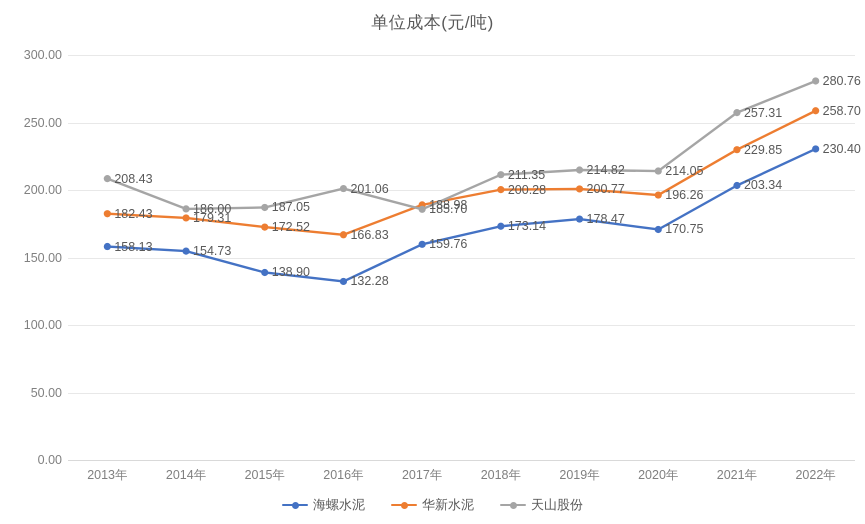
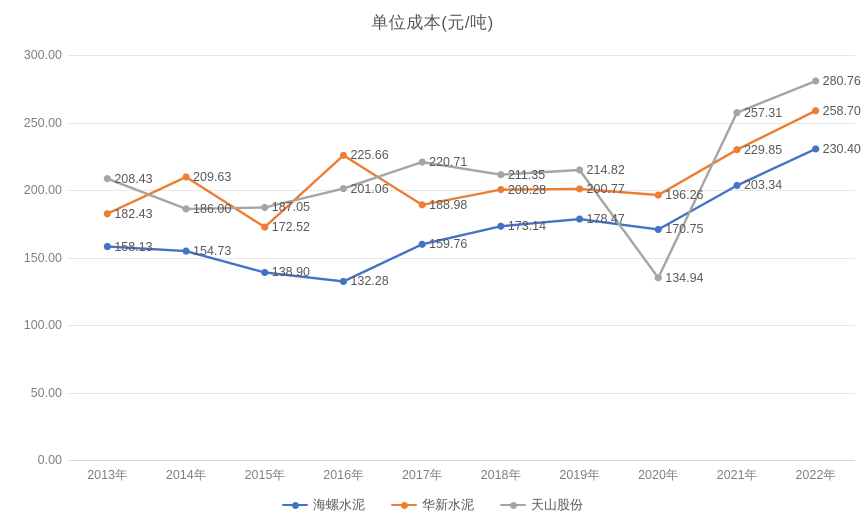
华新水泥/2014年: 179.31 -> 209.63
华新水泥/2016年: 166.83 -> 225.66
天山股份/2017年: 185.70 -> 220.71
天山股份/2020年: 214.05 -> 134.94
